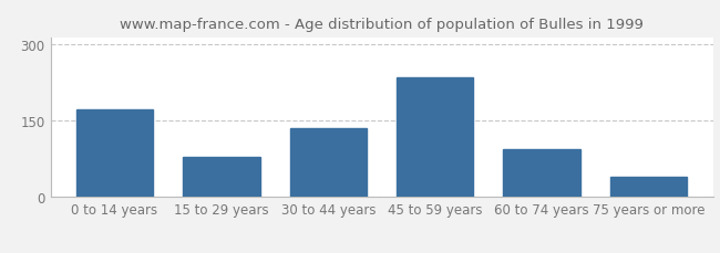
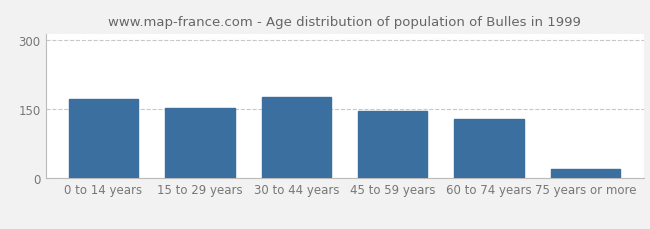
15 to 29 years: 80 -> 154
30 to 44 years: 135 -> 177
45 to 59 years: 235 -> 147
60 to 74 years: 95 -> 130
75 years or more: 40 -> 20
